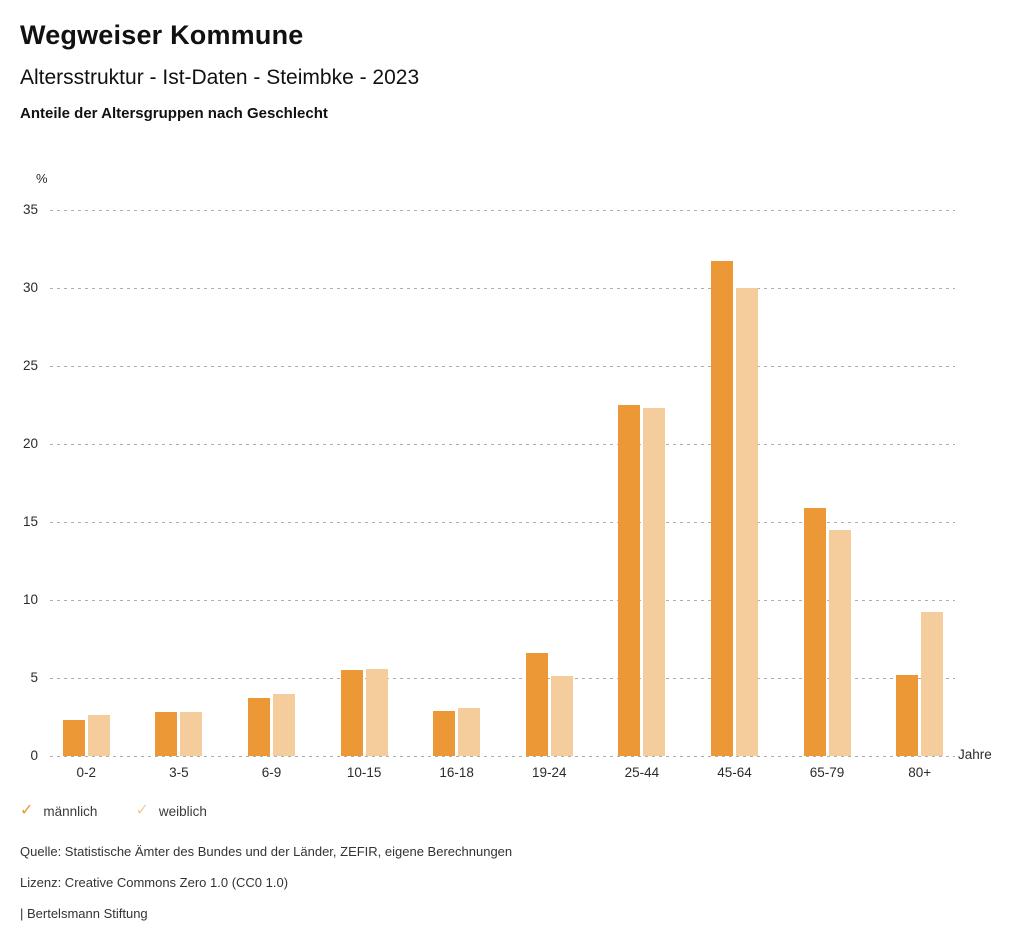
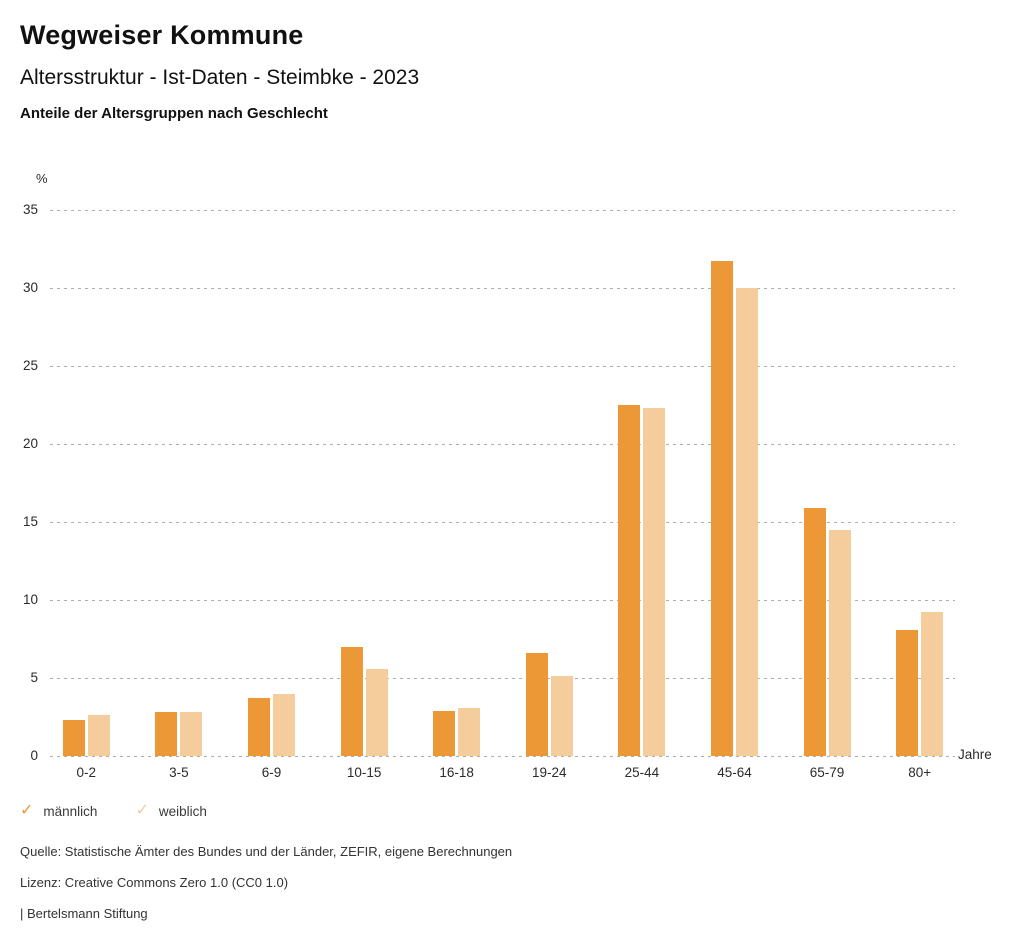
männlich/10-15: 5.5 -> 7.0
männlich/80+: 5.2 -> 8.1
